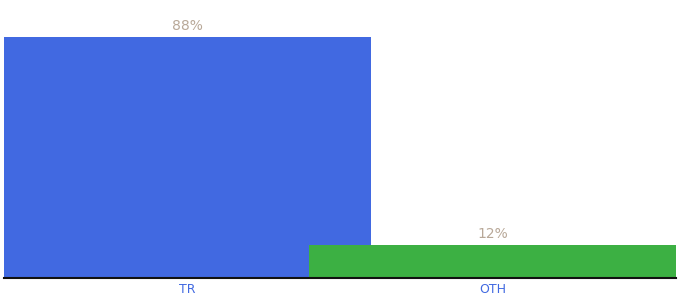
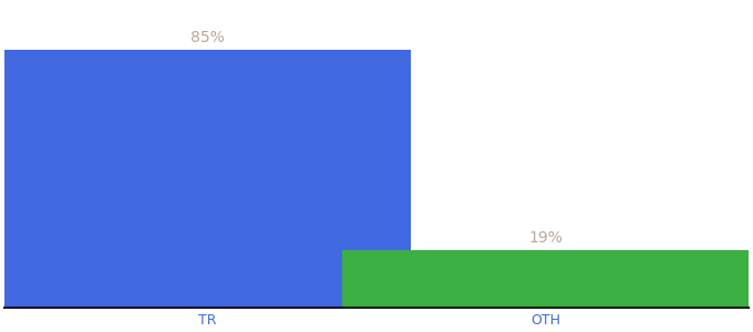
TR: 88% -> 85%
OTH: 12% -> 19%
